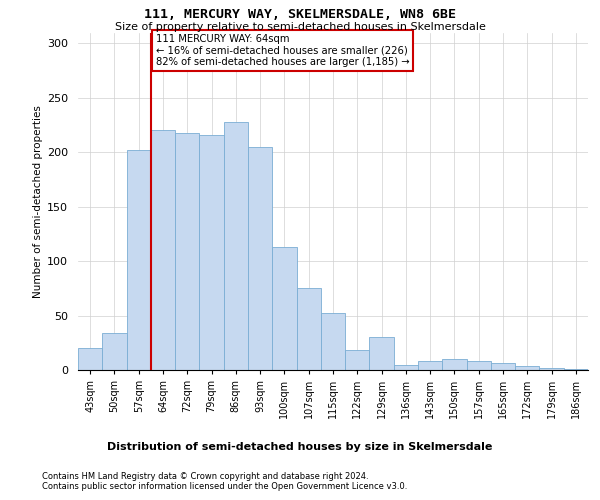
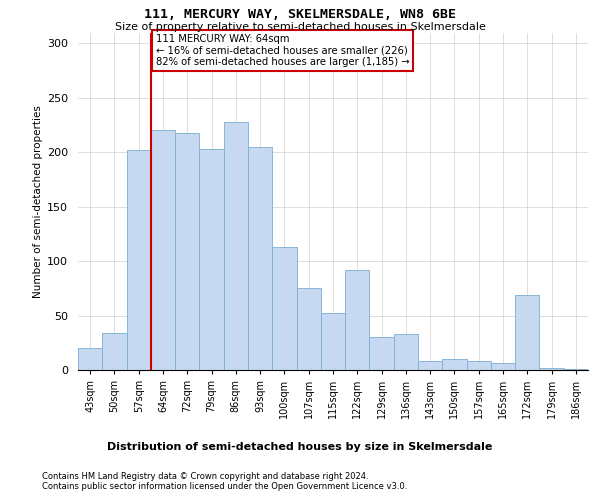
79sqm: 216 -> 203
122sqm: 18 -> 92
136sqm: 5 -> 33
172sqm: 4 -> 69
